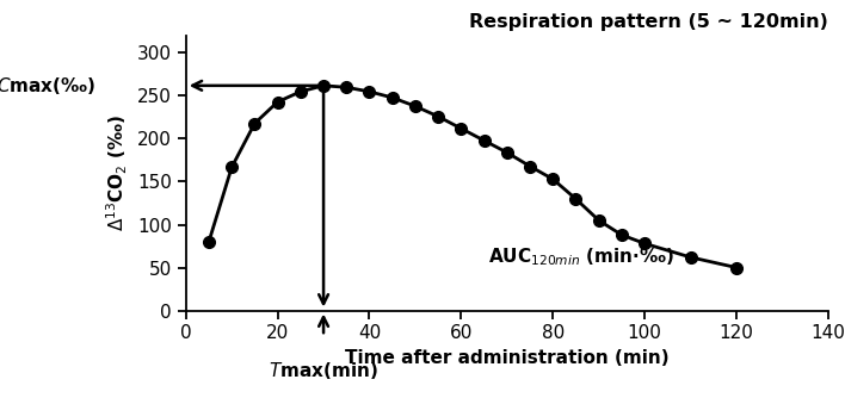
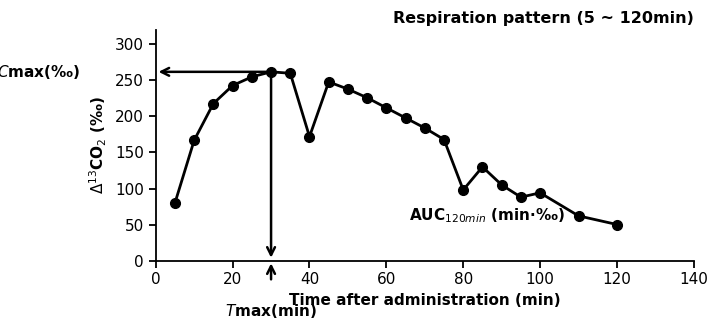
40: 255 -> 172
80: 153 -> 98
100: 78 -> 94
